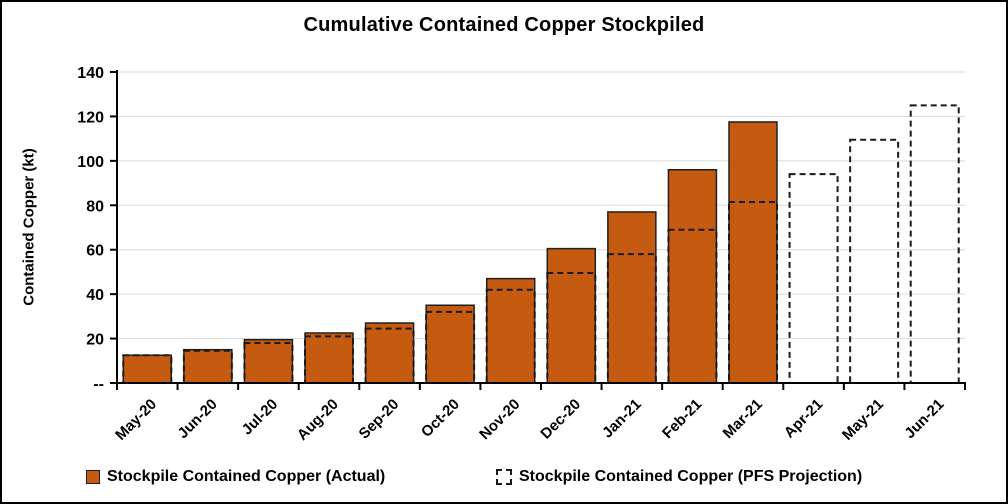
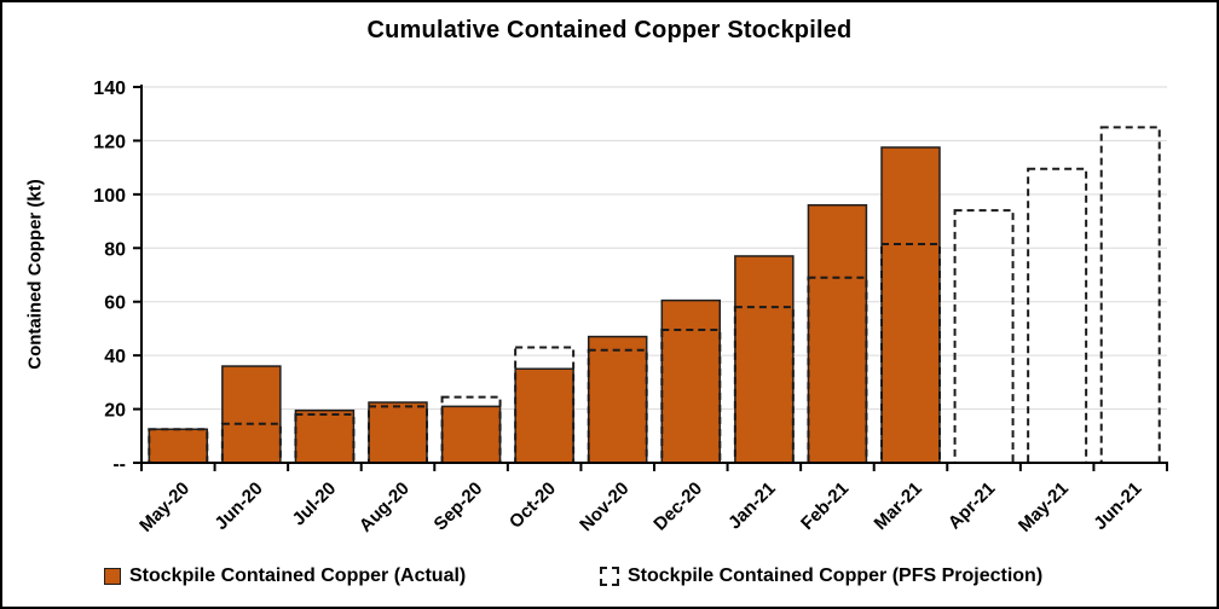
Stockpile Contained Copper (Actual)/Jun-20: 15 -> 36
Stockpile Contained Copper (Actual)/Sep-20: 27 -> 21
Stockpile Contained Copper (PFS Projection)/Oct-20: 32 -> 43
